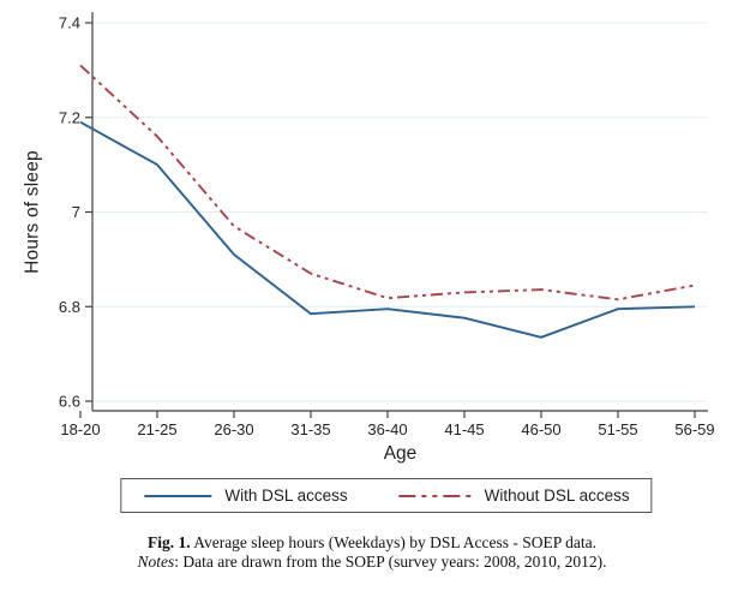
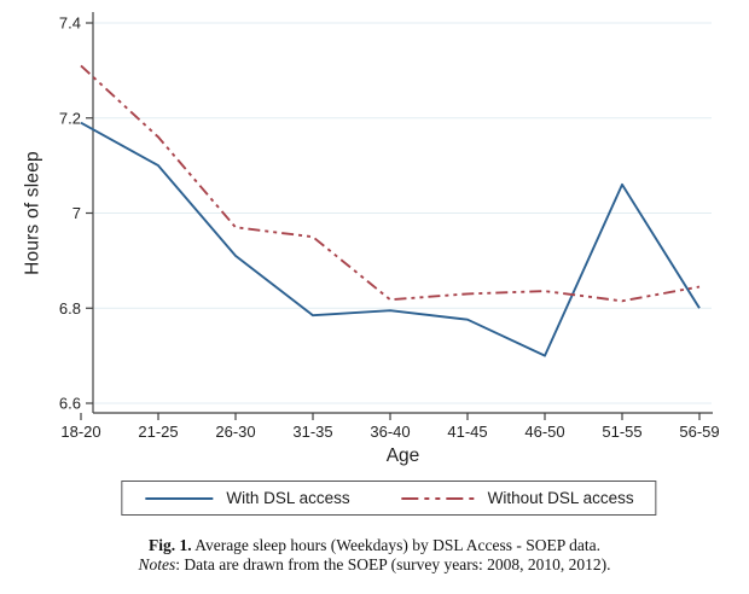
Without DSL access/31-35: 6.87 -> 6.95
With DSL access/46-50: 6.74 -> 6.70
With DSL access/51-55: 6.79 -> 7.06
